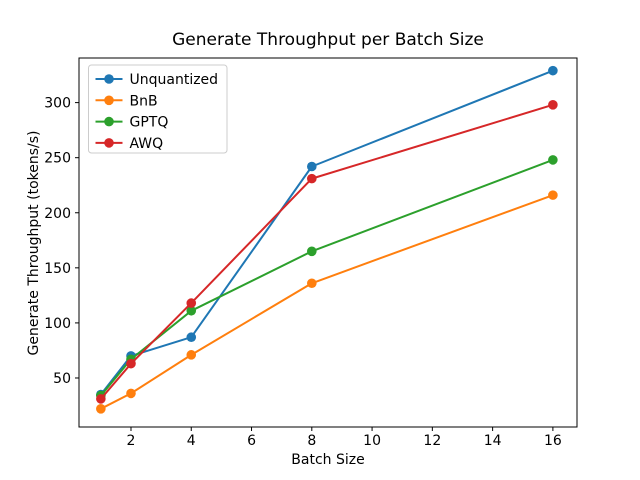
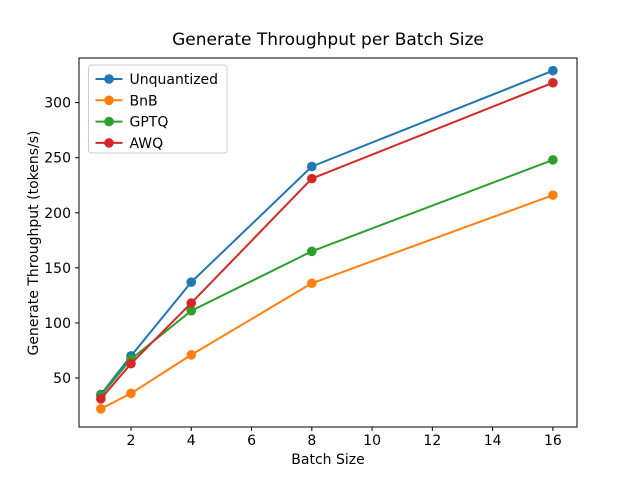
Unquantized/4: 87 -> 137
AWQ/16: 298 -> 318
